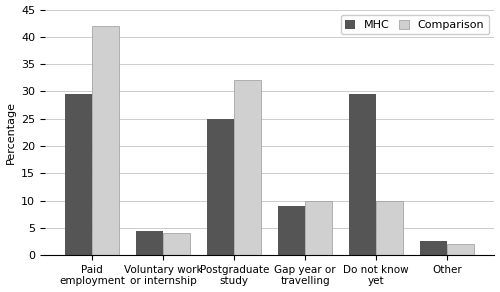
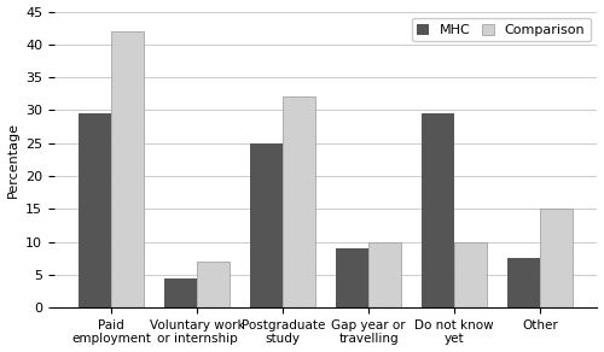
Comparison/Voluntary work or internship: 4 -> 7
MHC/Other: 2.5 -> 7.6
Comparison/Other: 2 -> 15
